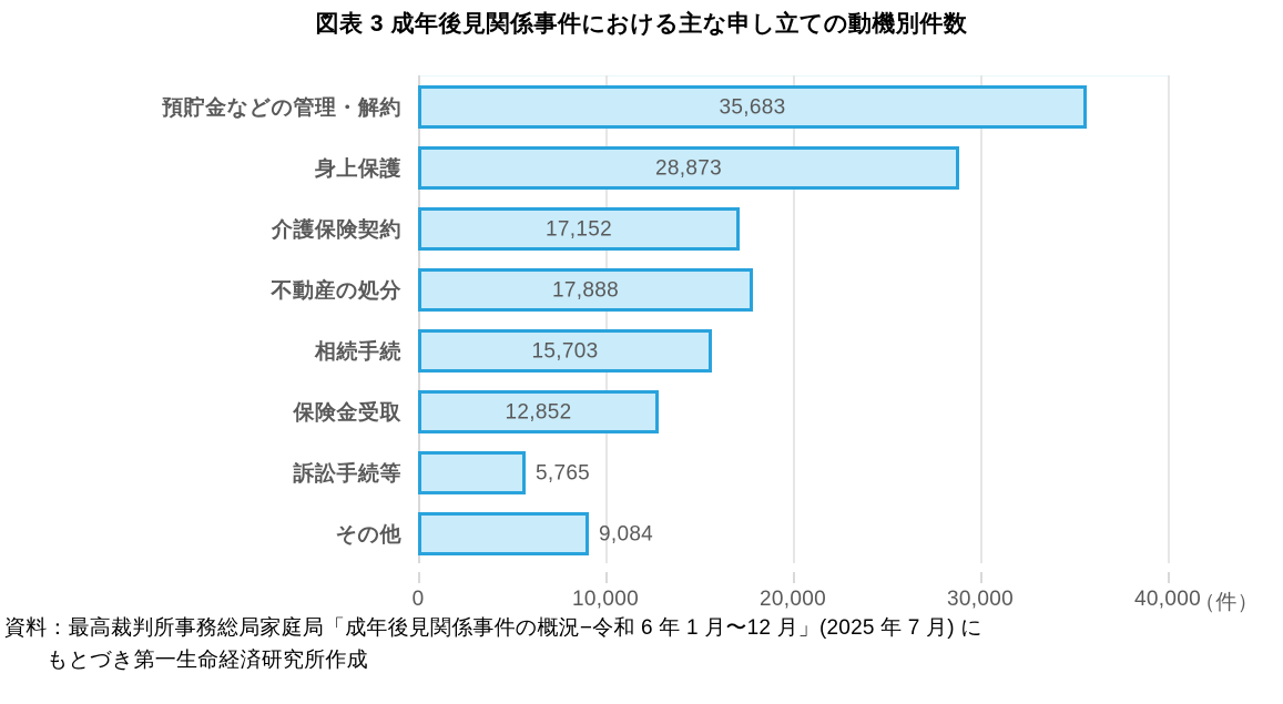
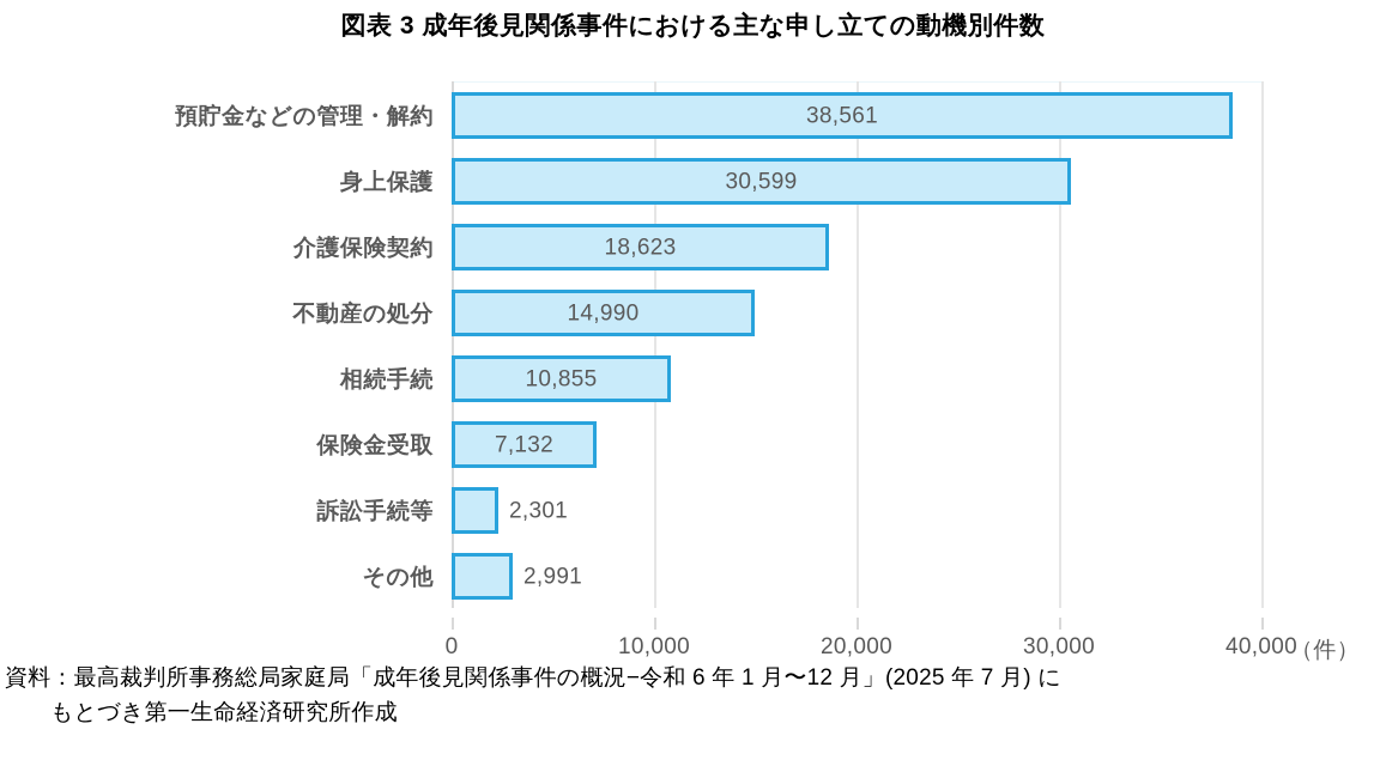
預貯金などの管理・解約: 35,683 -> 38,561
身上保護: 28,873 -> 30,599
介護保険契約: 17,152 -> 18,623
不動産の処分: 17,888 -> 14,990
相続手続: 15,703 -> 10,855
保険金受取: 12,852 -> 7,132
訴訟手続等: 5,765 -> 2,301
その他: 9,084 -> 2,991
